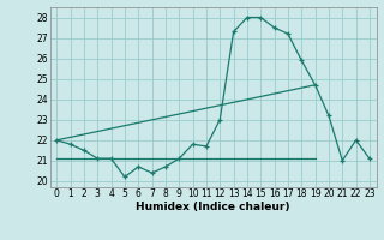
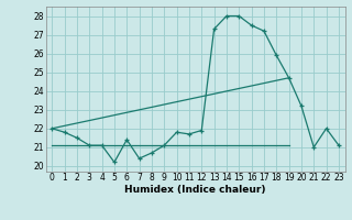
6: 20.7 -> 21.4
12: 23.0 -> 21.9
